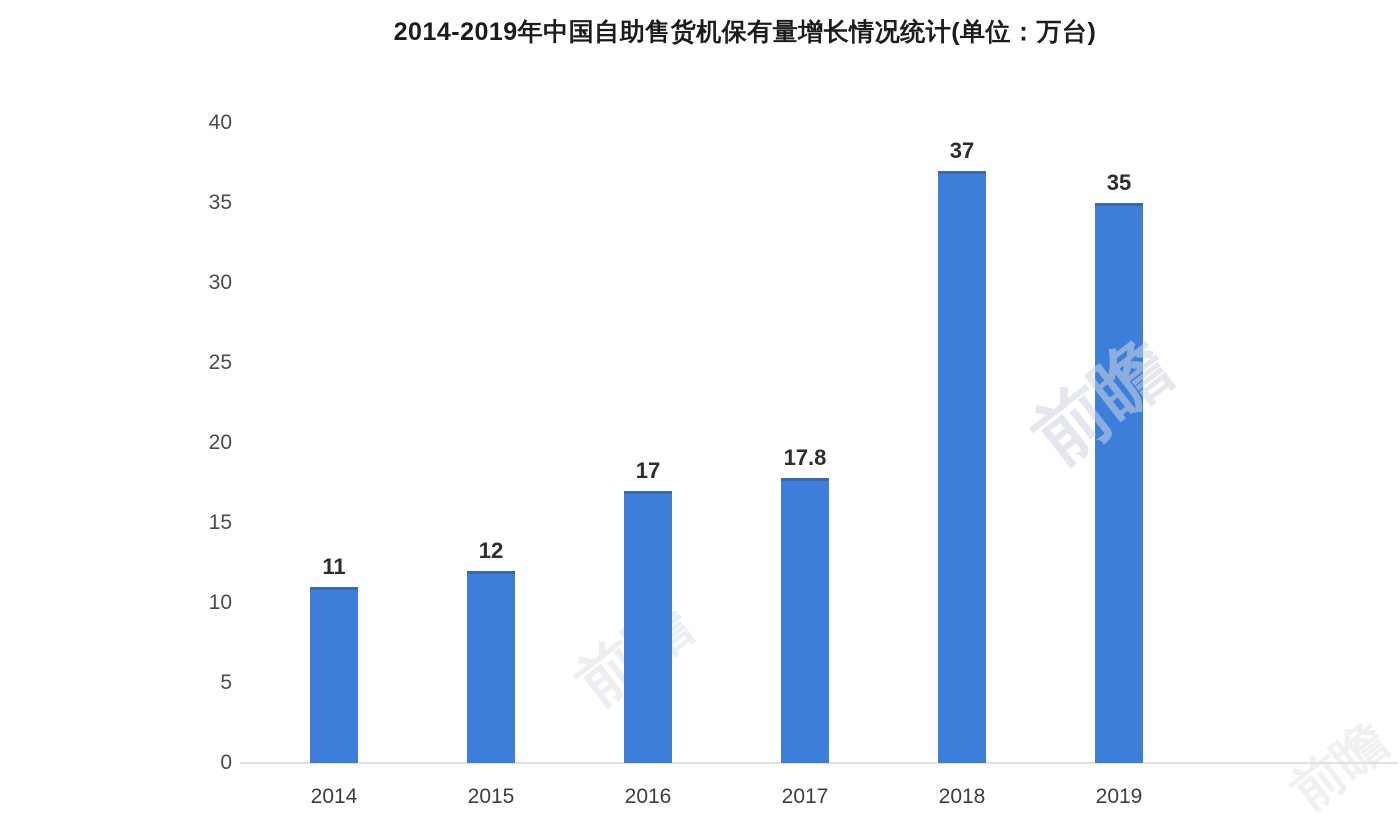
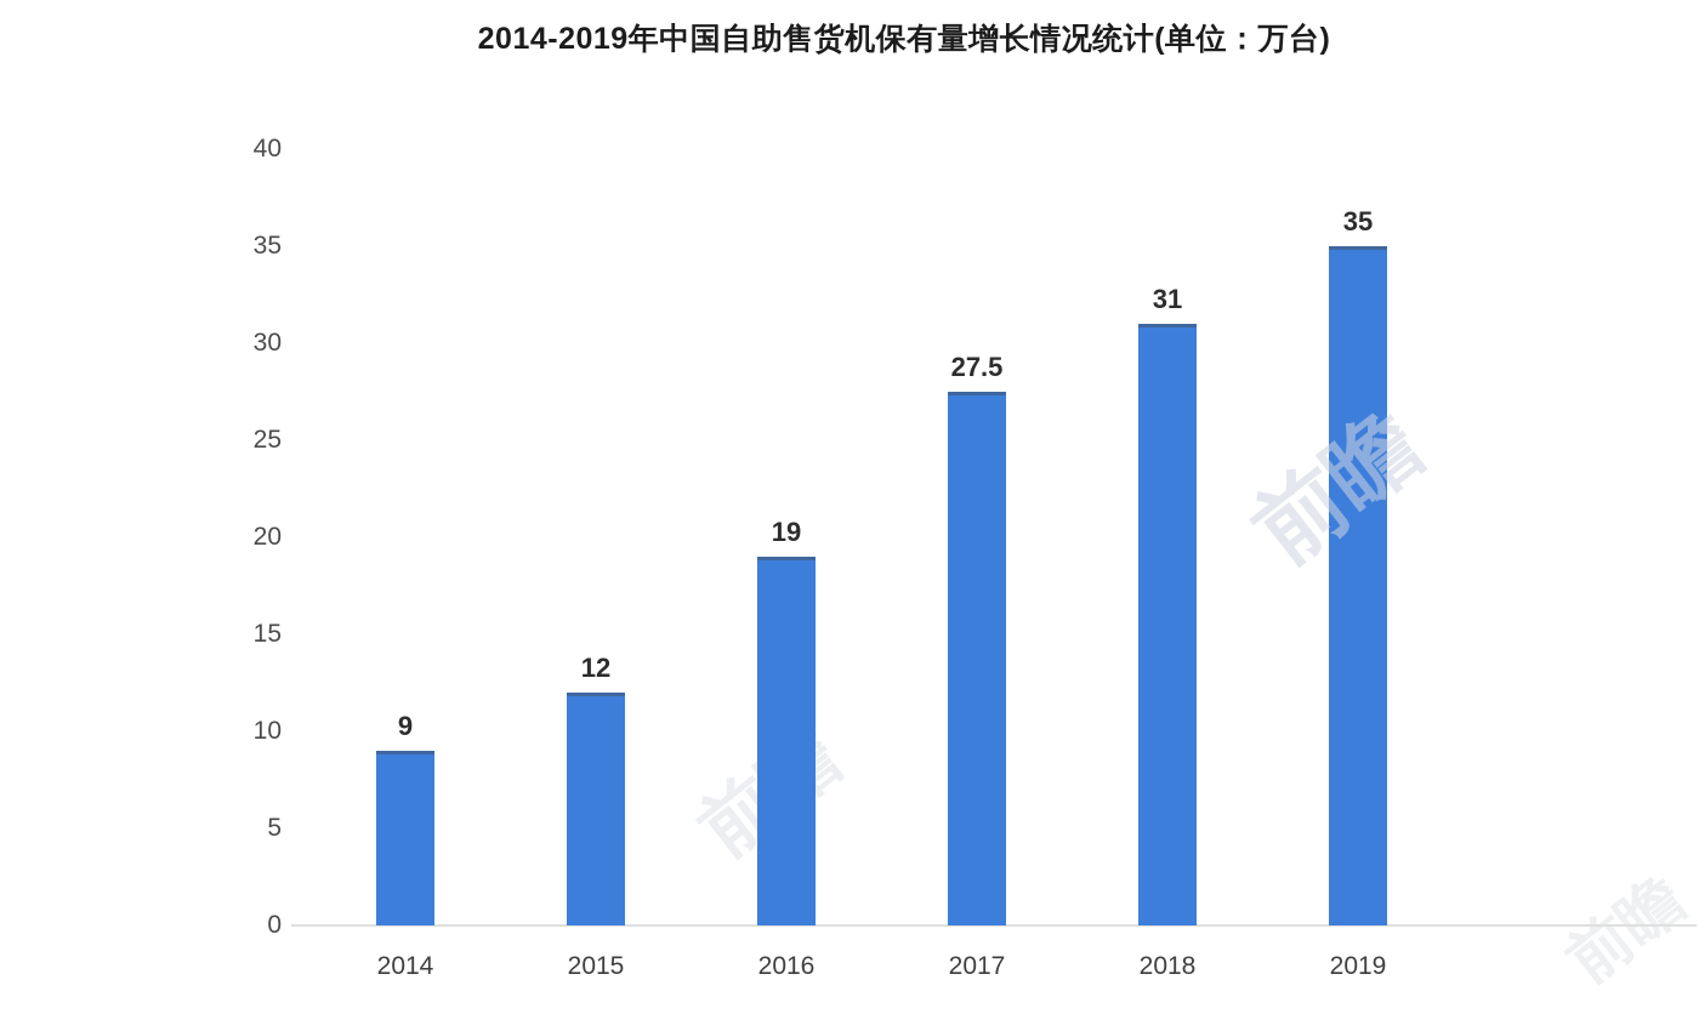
2014: 11 -> 9
2016: 17 -> 19
2017: 17.8 -> 27.5
2018: 37 -> 31
